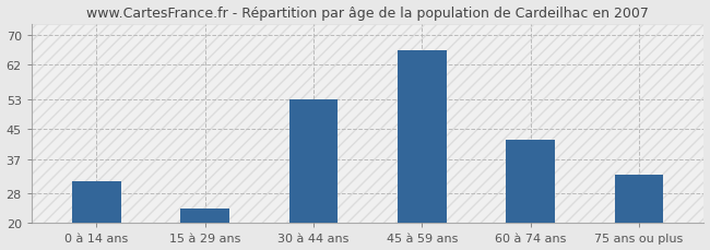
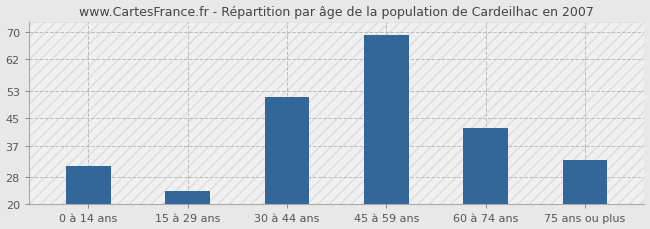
30 à 44 ans: 53 -> 51
45 à 59 ans: 66 -> 69
